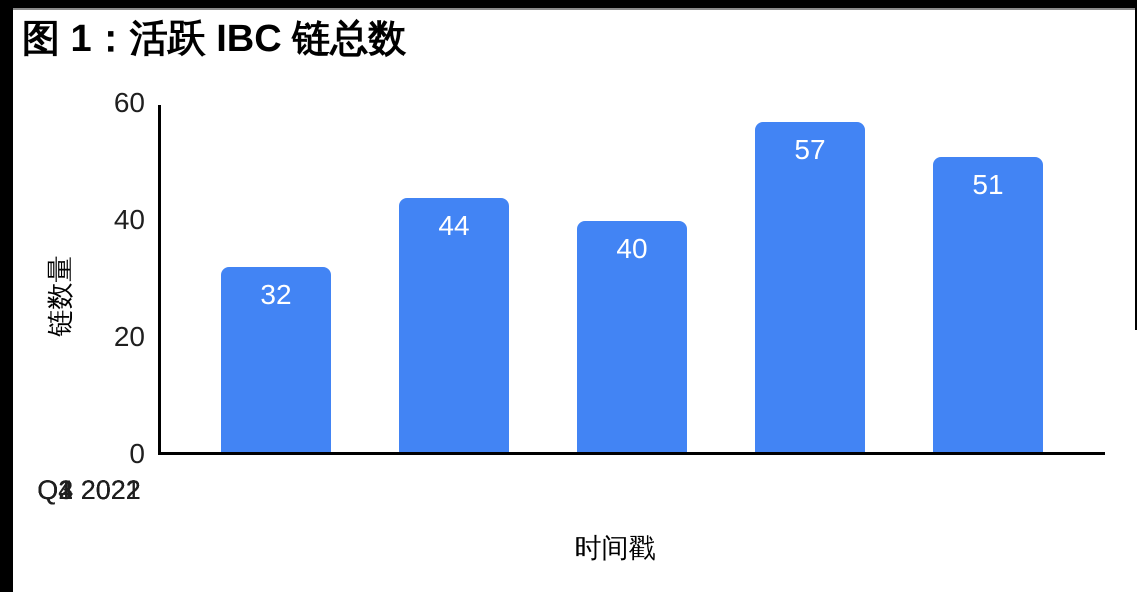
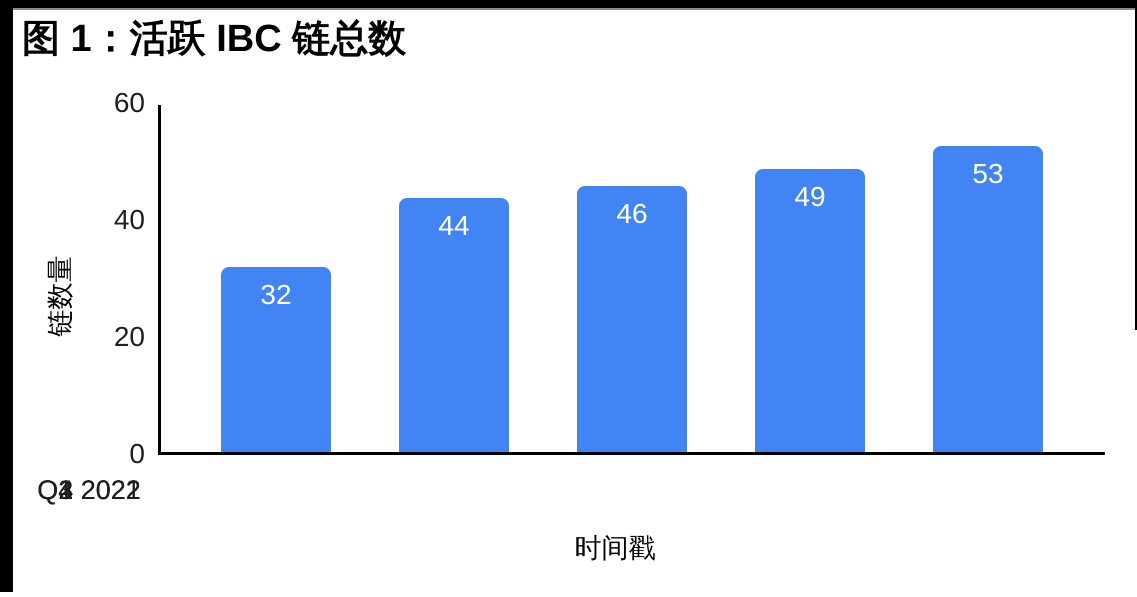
Q2 2022: 40 -> 46
Q3 2022: 57 -> 49
Q4 2022: 51 -> 53
